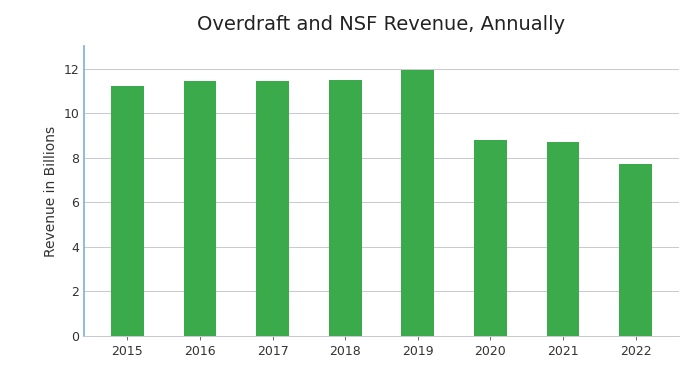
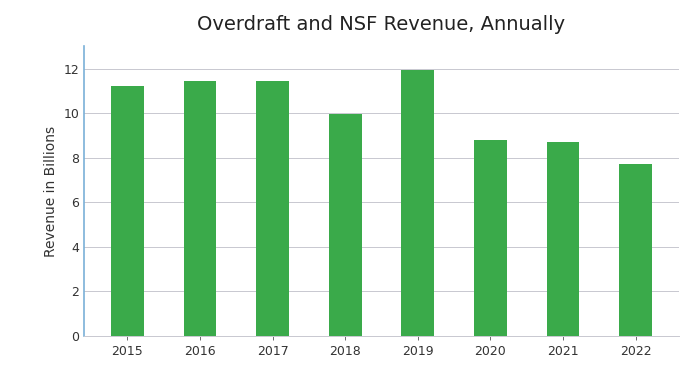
2018: 11.50 -> 9.95
